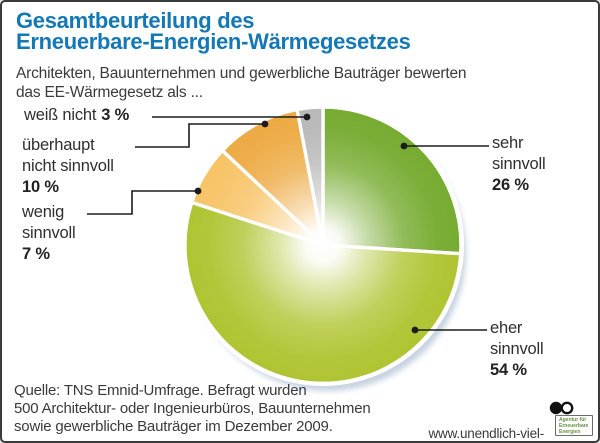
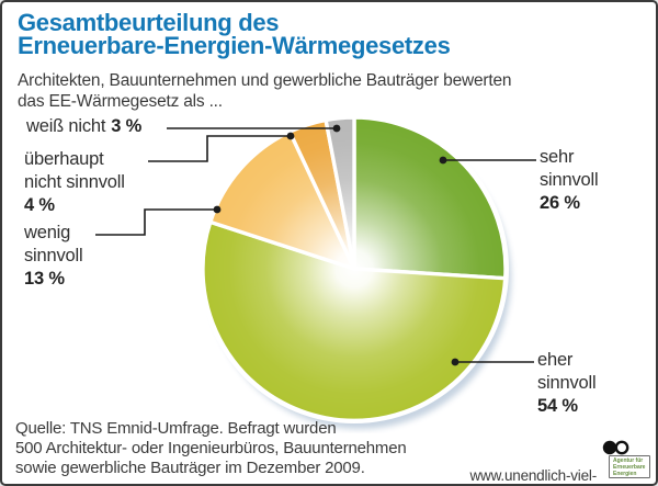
wenig sinnvoll: 7 -> 13
überhaupt nicht sinnvoll: 10 -> 4
